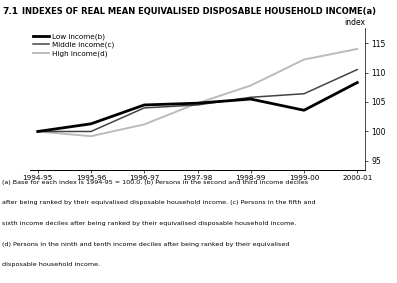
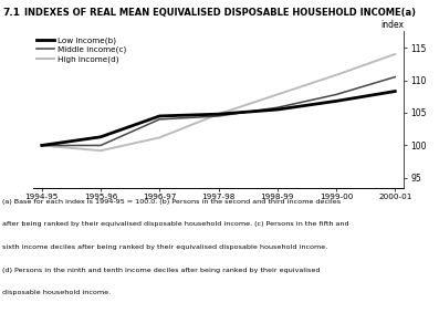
Low income(b)/1999-00: 103.6 -> 106.8
Middle income(c)/1999-00: 106.4 -> 107.8
High income(d)/1999-00: 112.2 -> 110.8
